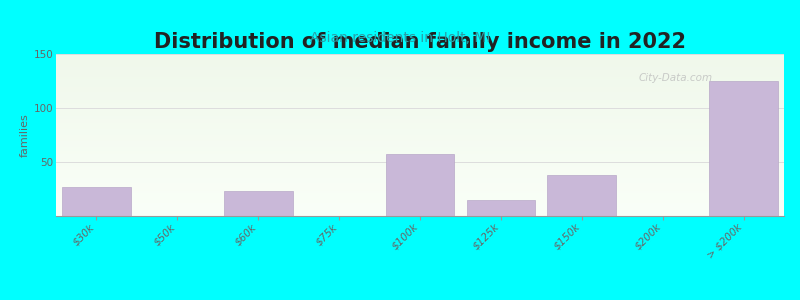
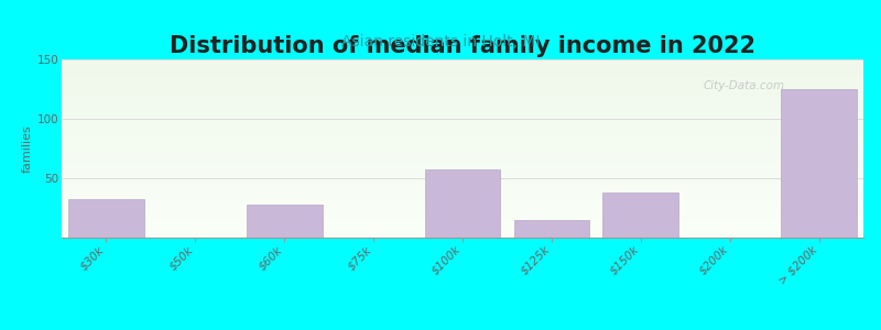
$30k: 27 -> 32
$60k: 23 -> 28
